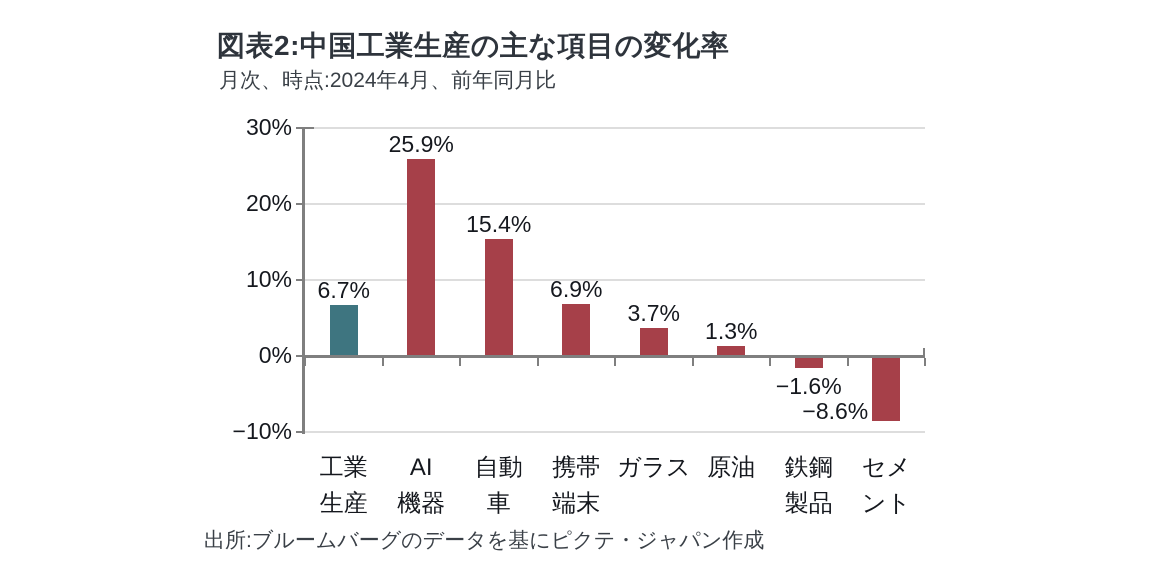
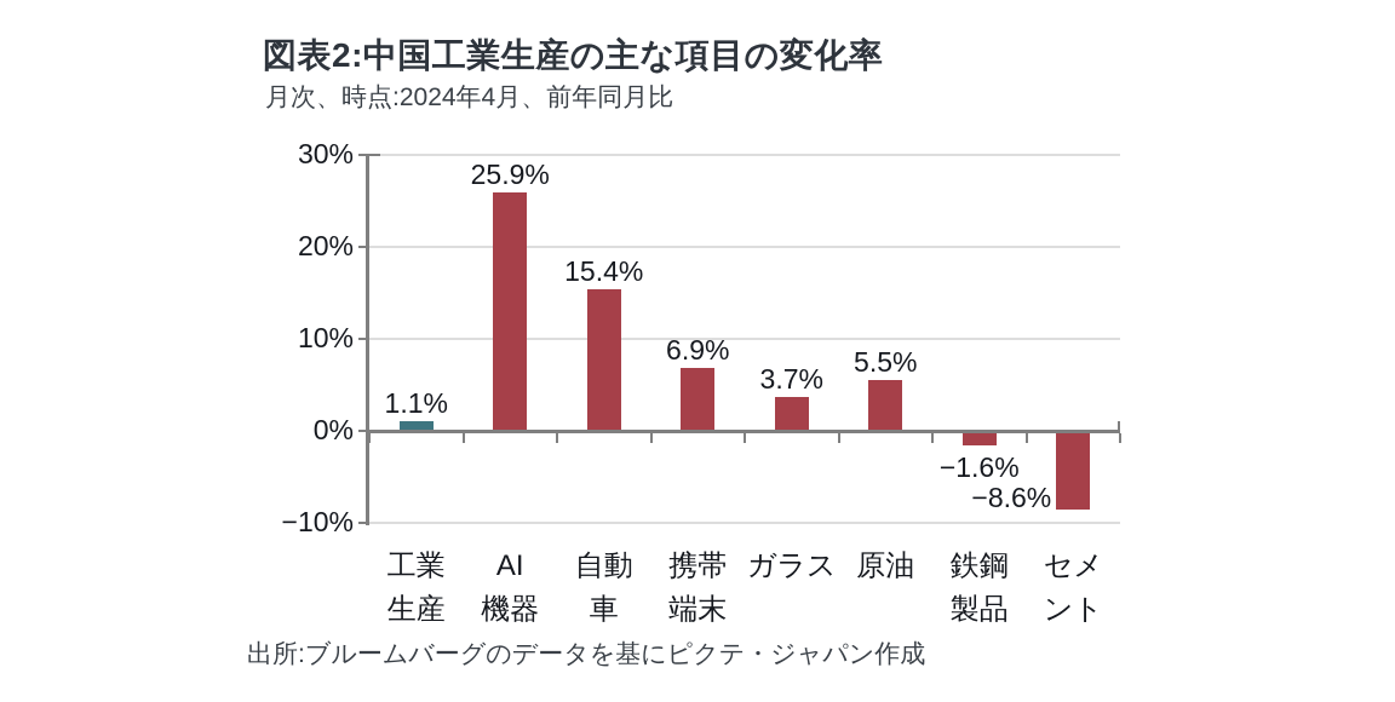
工業生産: 6.7% -> 1.1%
原油: 1.3% -> 5.5%
